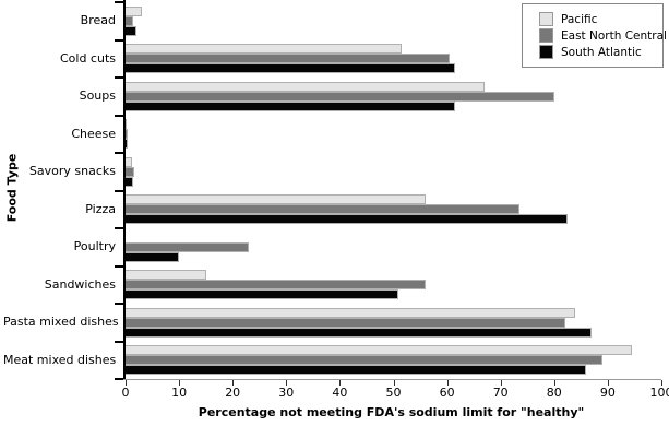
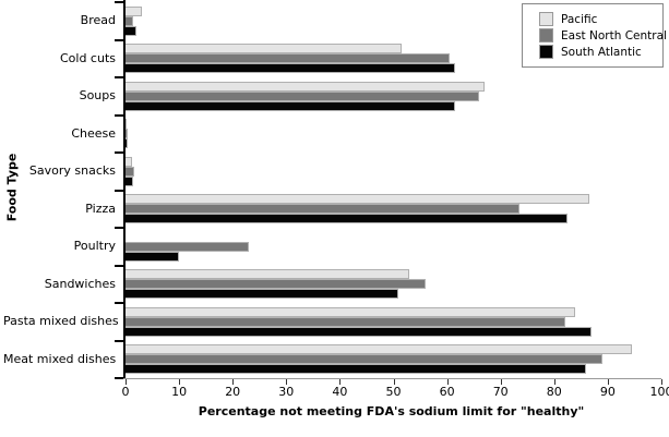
East North Central/Soups: 80 -> 66
Pacific/Pizza: 56 -> 86
Pacific/Sandwiches: 15 -> 53
